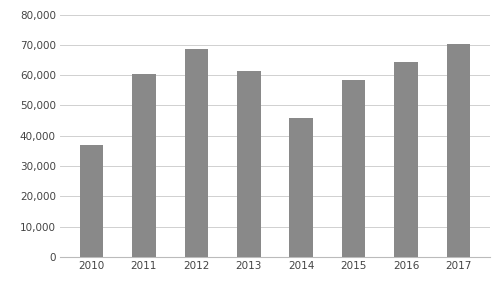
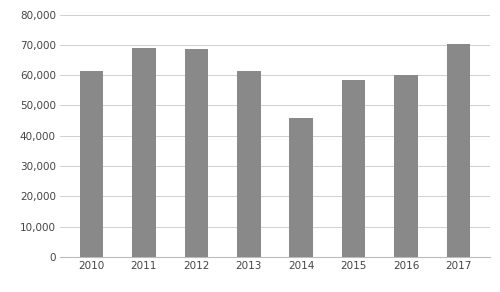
2010: 37,000 -> 61,500
2011: 60,500 -> 69,000
2016: 64,500 -> 60,200
